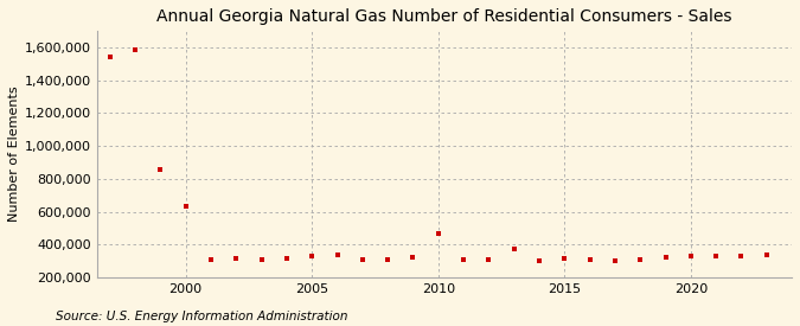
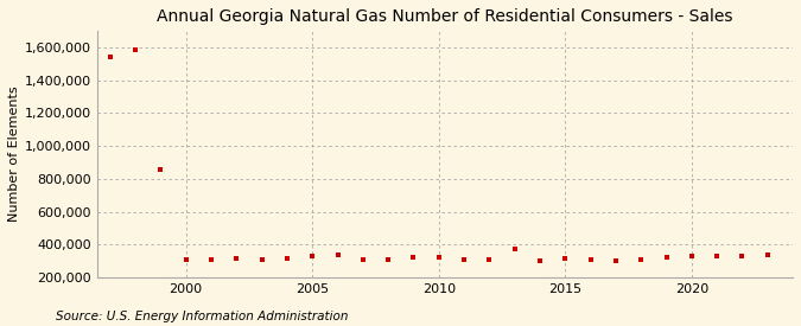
2000: 630,000 -> 300,000
2010: 470,000 -> 320,000
